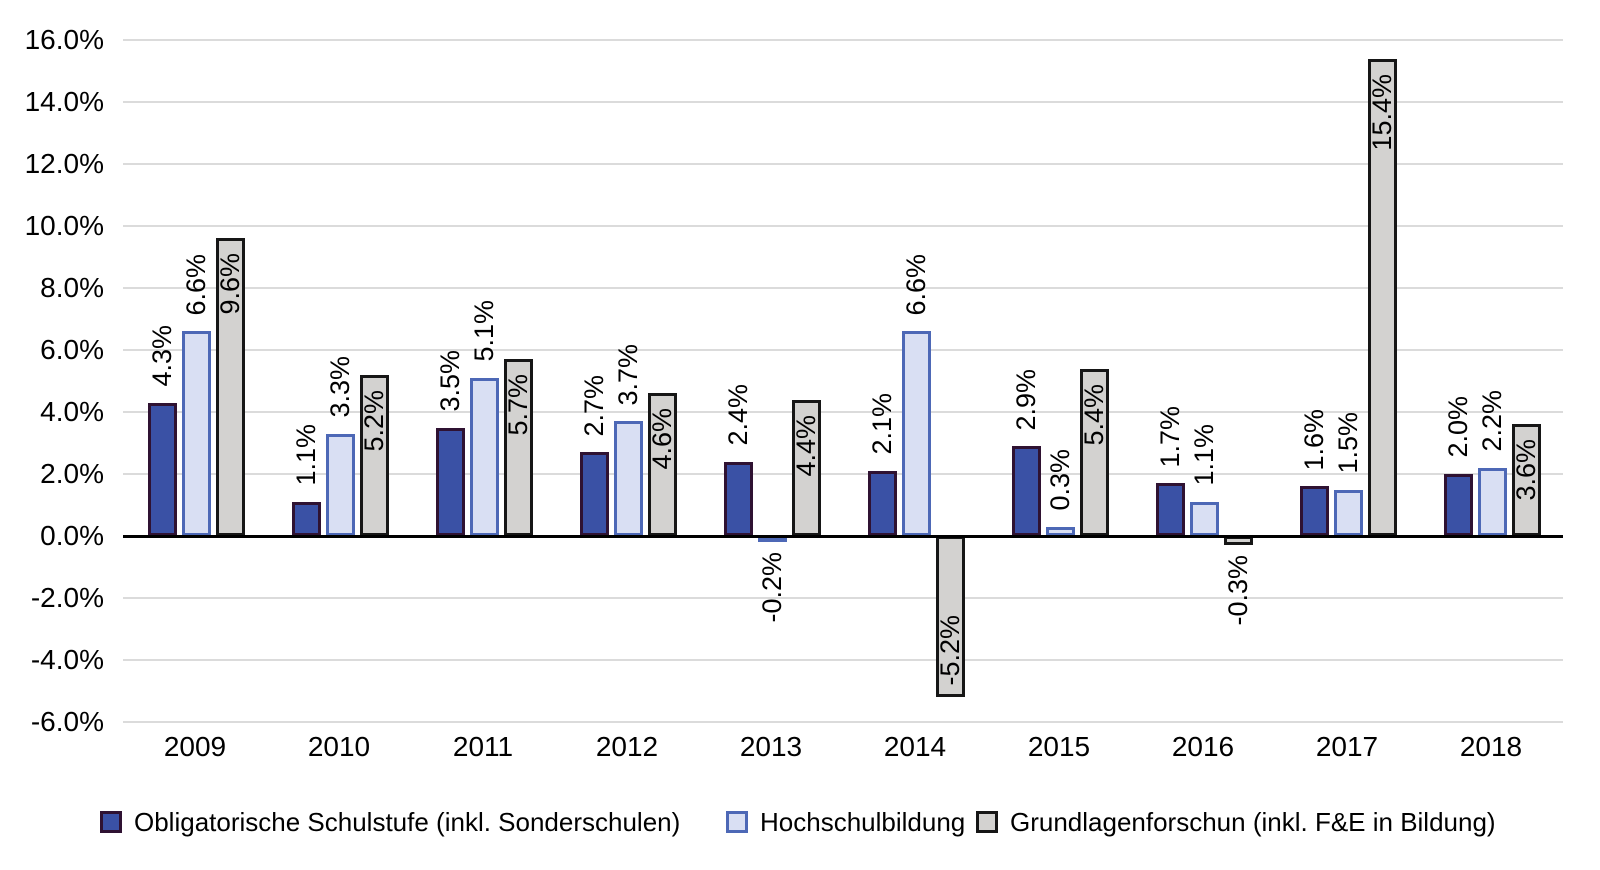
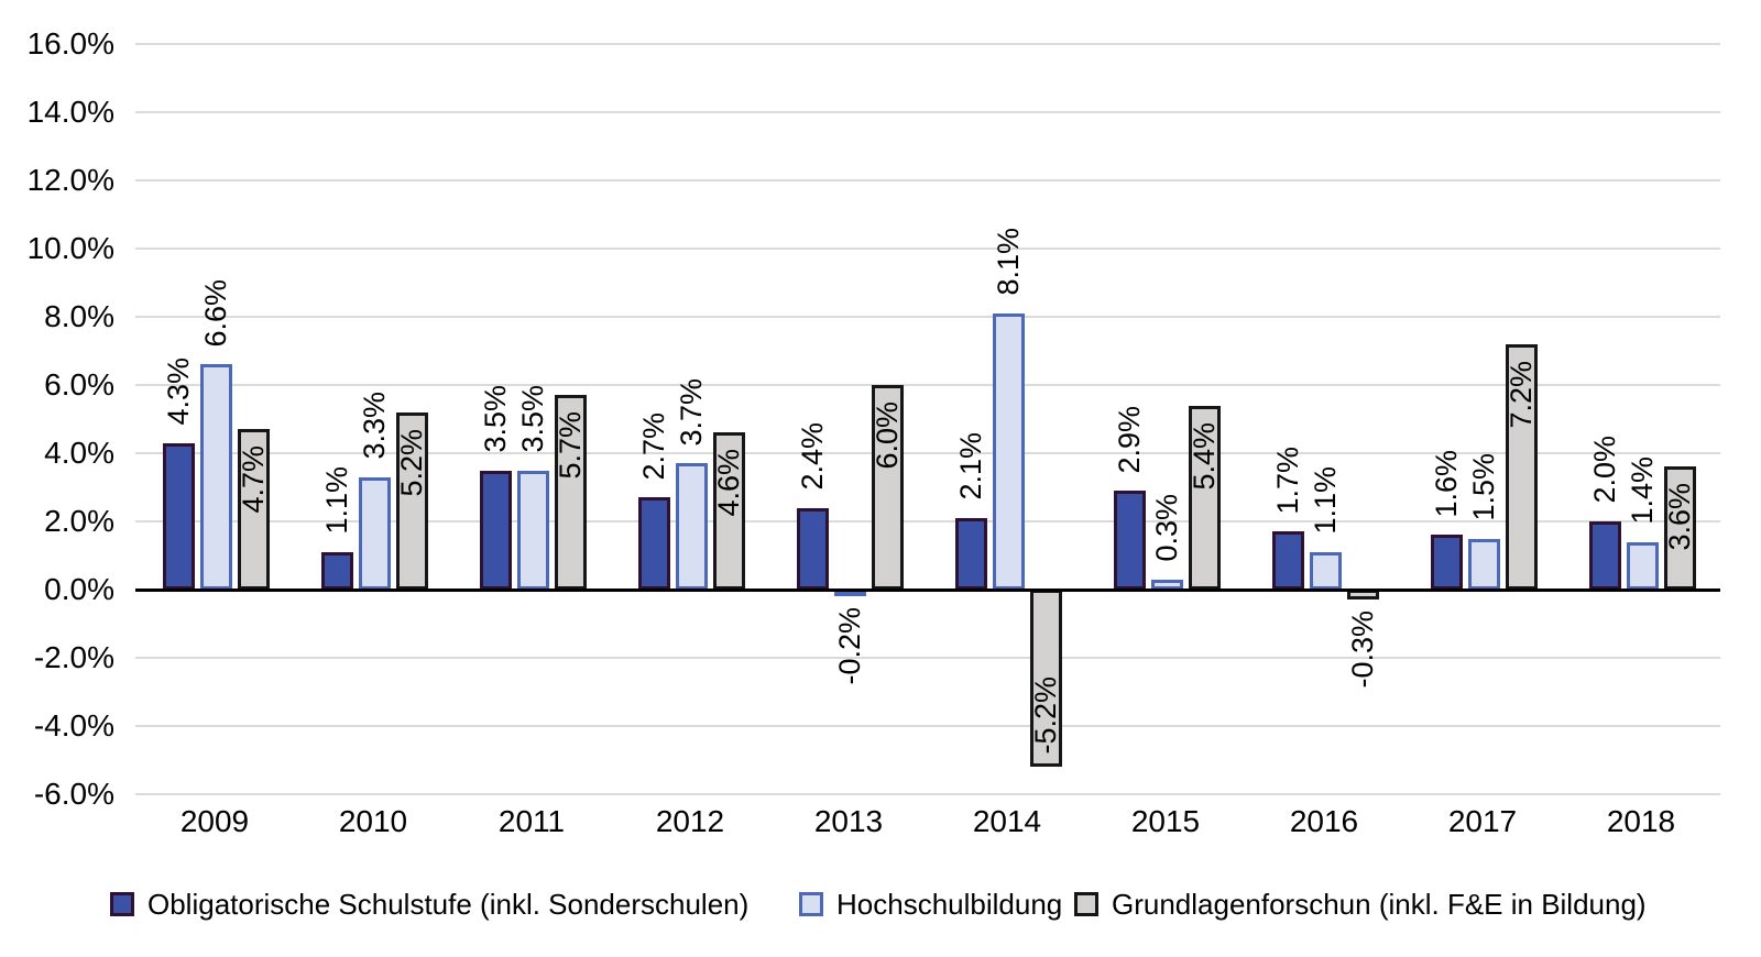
Grundlagenforschun (inkl. F&E in Bildung)/2009: 9.6% -> 4.7%
Hochschulbildung/2011: 5.1% -> 3.5%
Grundlagenforschun (inkl. F&E in Bildung)/2013: 4.4% -> 6.0%
Hochschulbildung/2014: 6.6% -> 8.1%
Grundlagenforschun (inkl. F&E in Bildung)/2017: 15.4% -> 7.2%
Hochschulbildung/2018: 2.2% -> 1.4%
